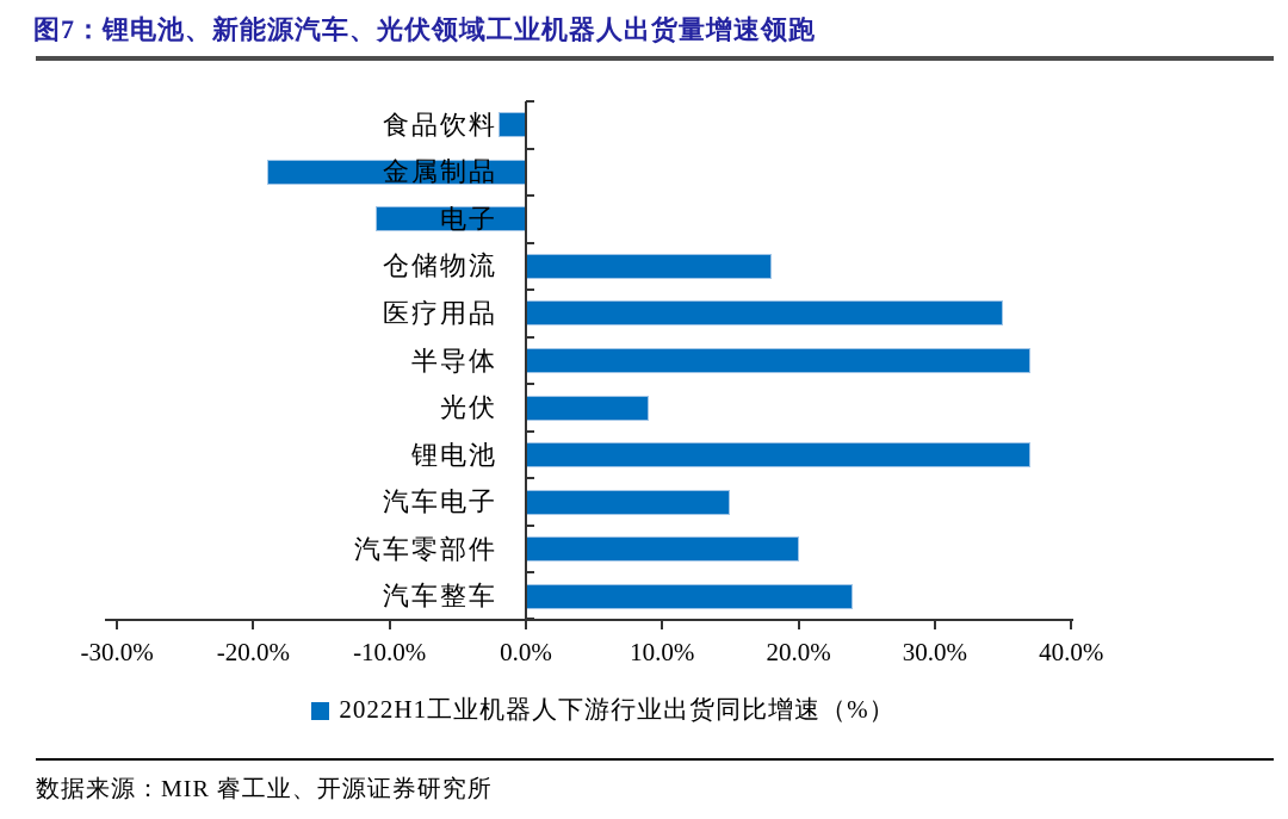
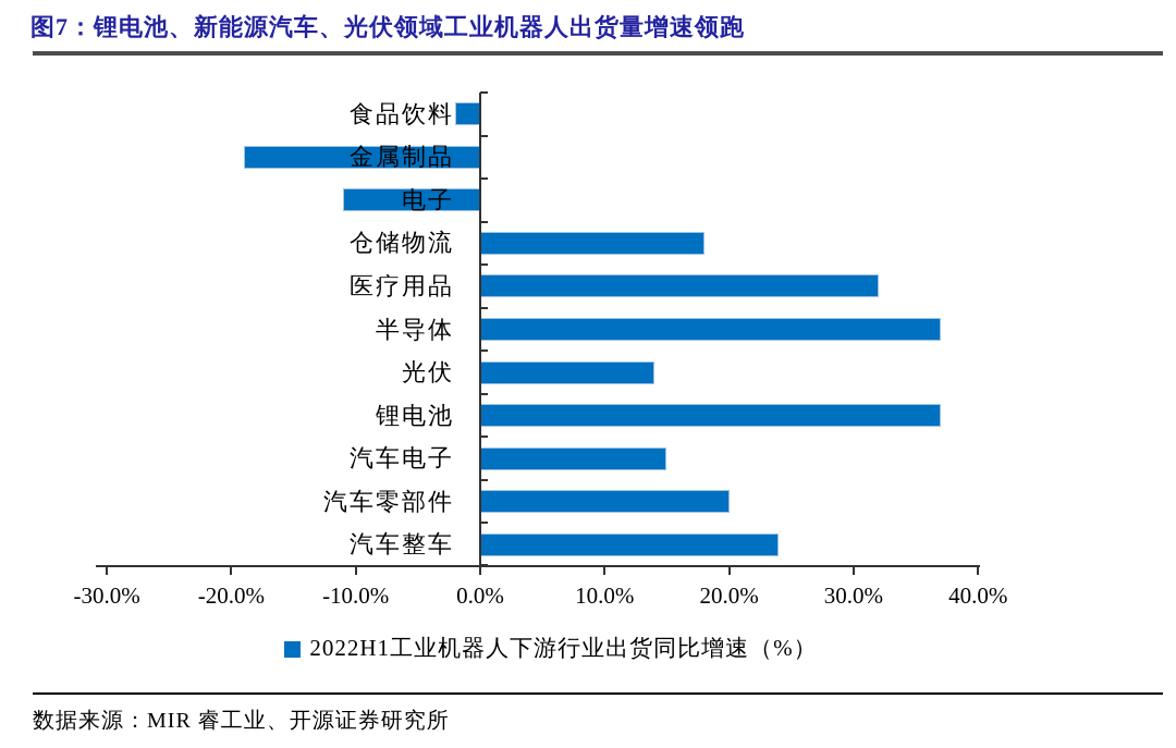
医疗用品: 35% -> 32%
光伏: 9% -> 14%
